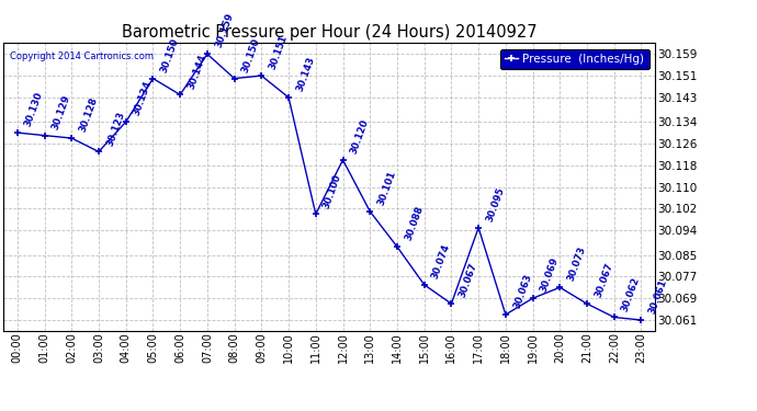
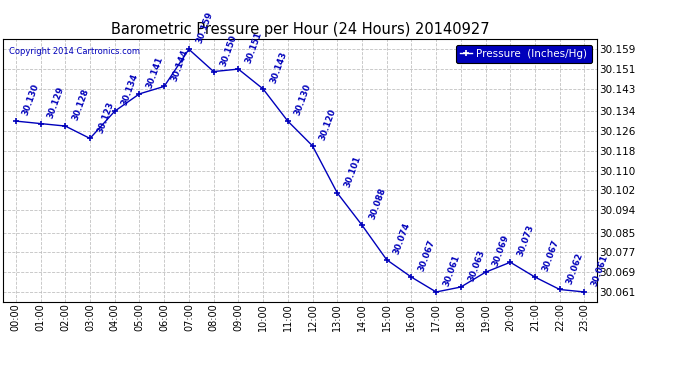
05:00: 30.150 -> 30.141
11:00: 30.100 -> 30.130
17:00: 30.095 -> 30.061
